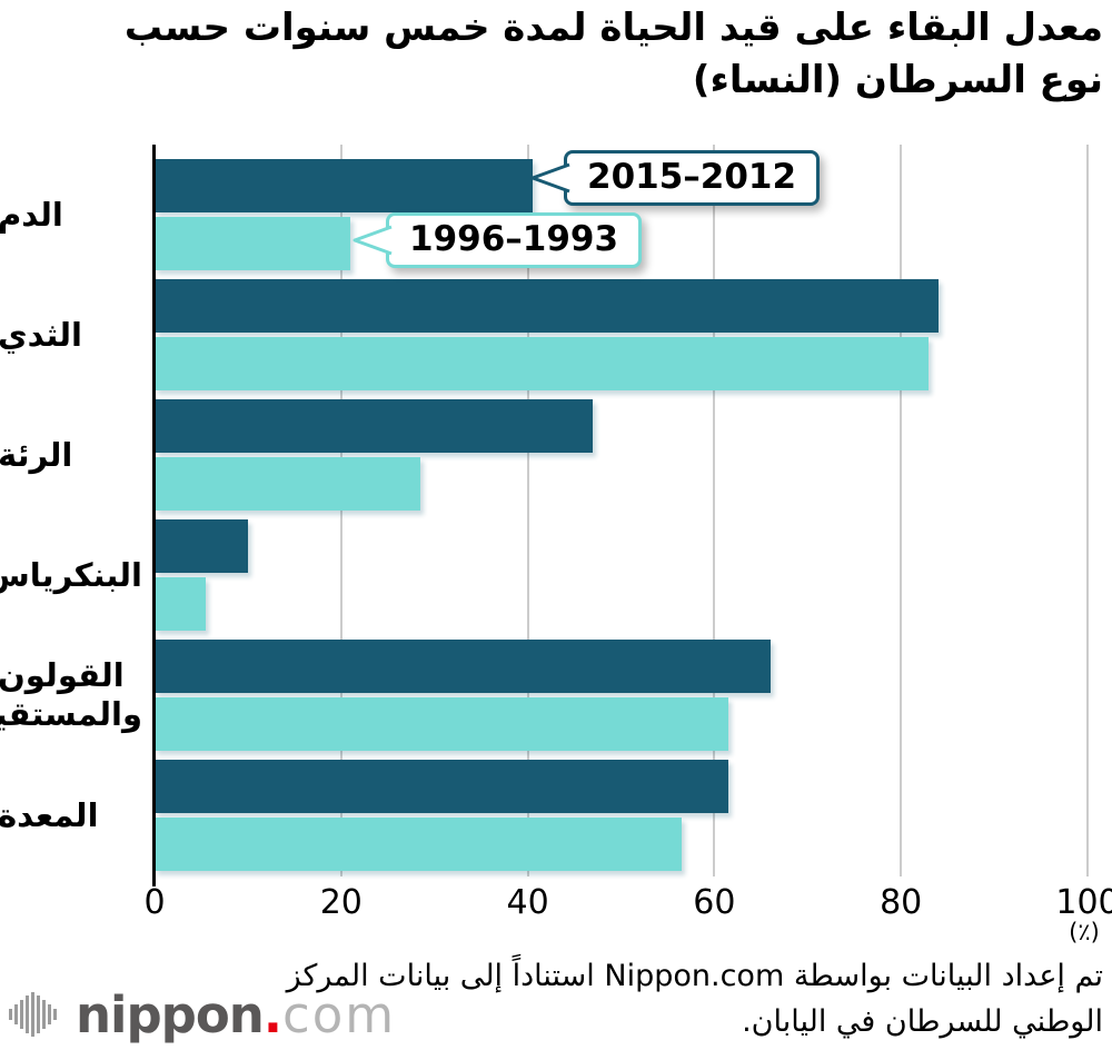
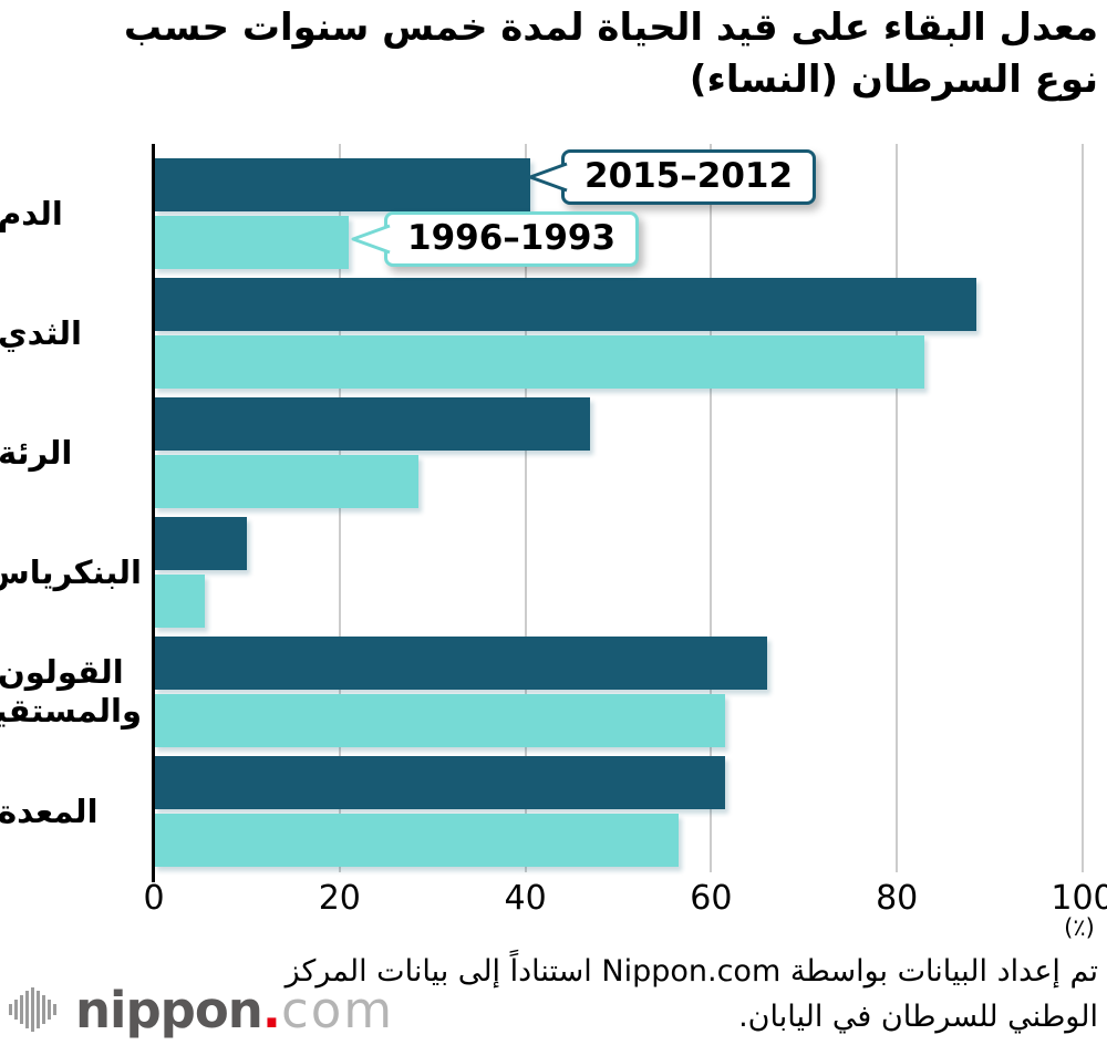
2015–2012/الثدي: 84 -> 88
